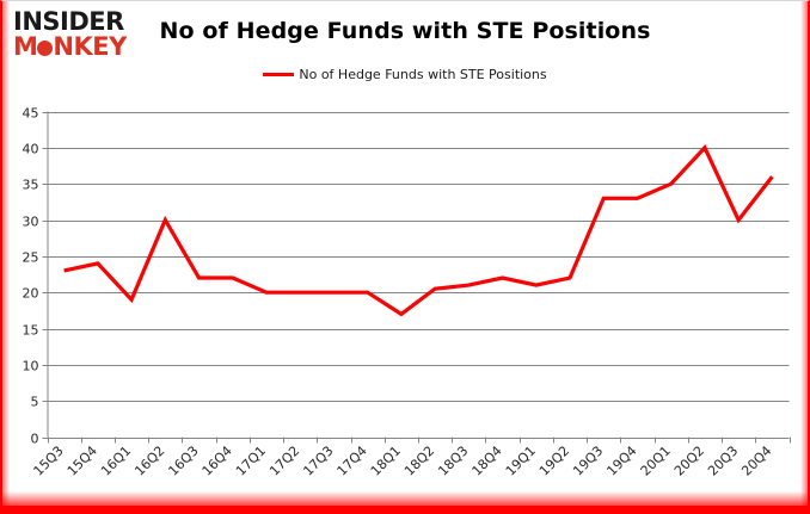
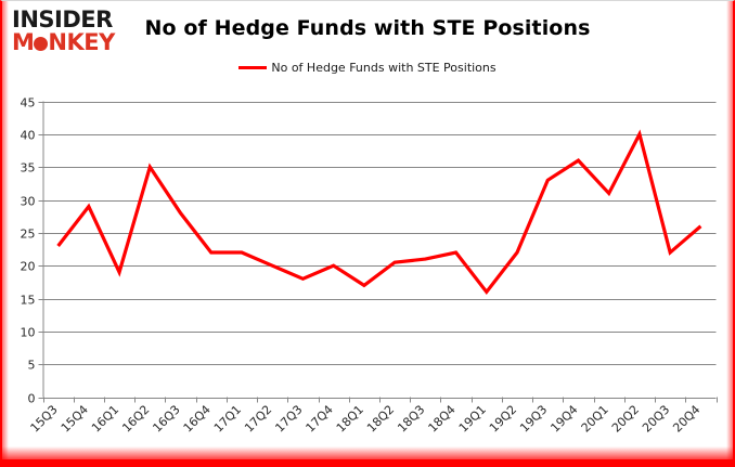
15Q4: 24 -> 29
16Q2: 30 -> 35
16Q3: 22 -> 28
17Q1: 20 -> 22
17Q3: 20 -> 18
19Q1: 21 -> 16
19Q4: 33 -> 36
20Q1: 35 -> 31
20Q3: 30 -> 22
20Q4: 36 -> 26
